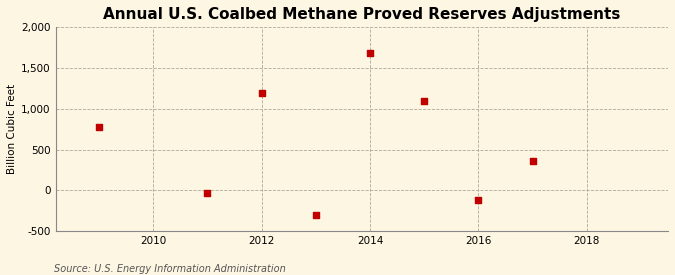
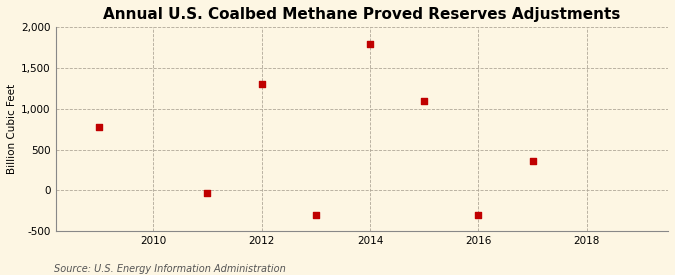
2012: 1,200 -> 1,310
2014: 1,680 -> 1,800
2016: -120 -> -300
